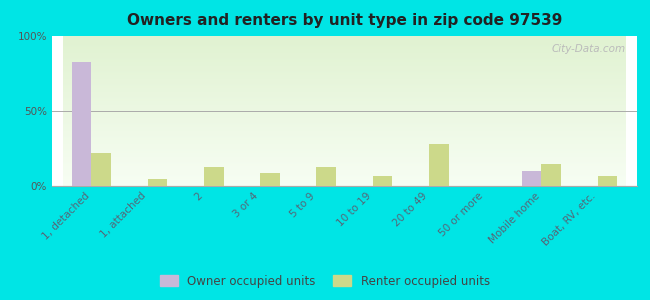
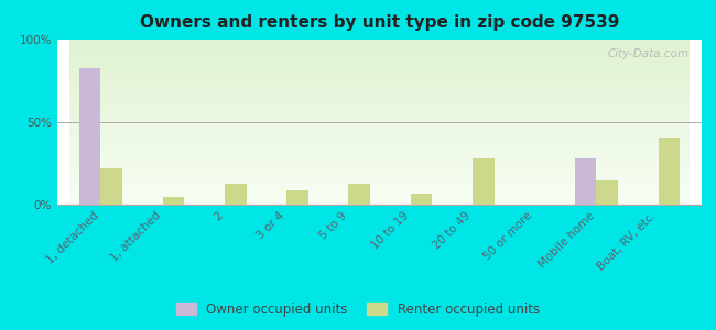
Owner occupied units/Mobile home: 10% -> 28%
Renter occupied units/Boat, RV, etc.: 7% -> 41%
